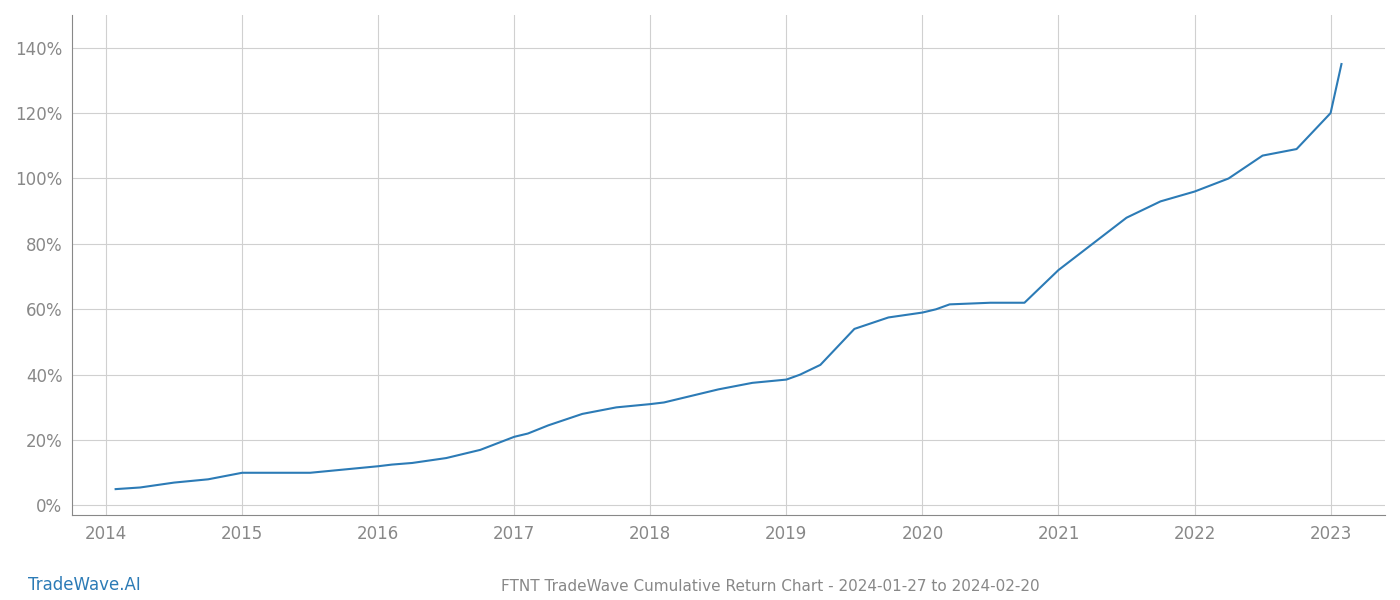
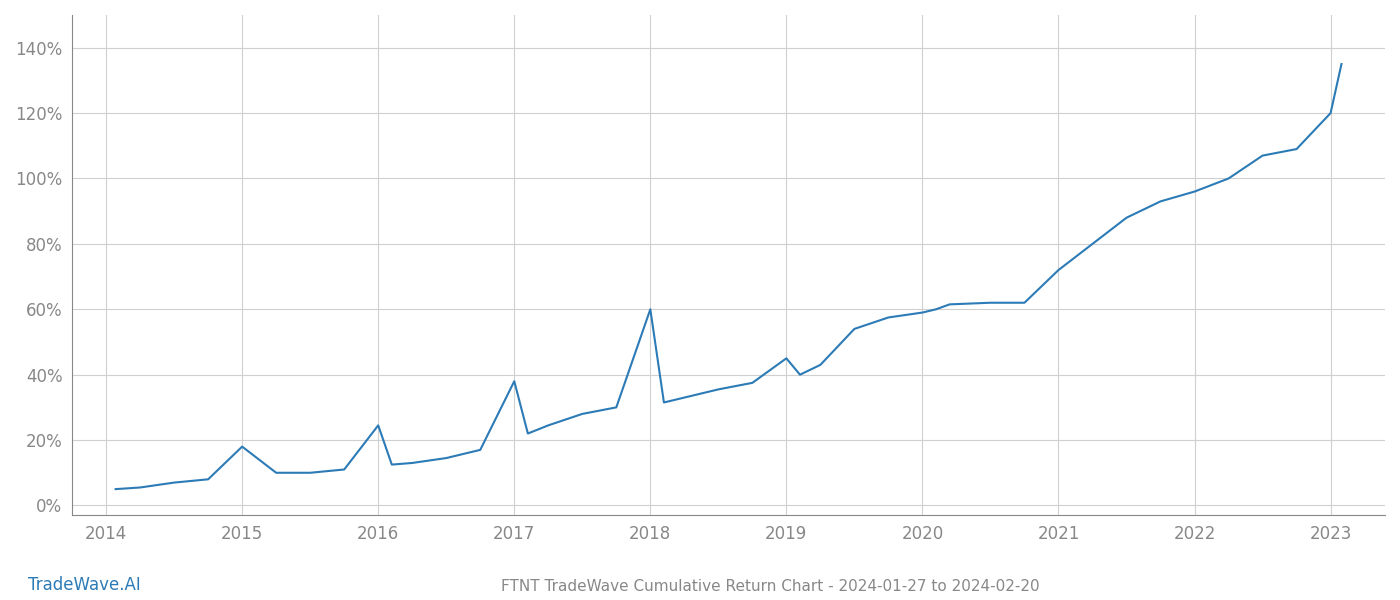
2015: 10.0% -> 18.0%
2016: 12.0% -> 24.5%
2017: 21.0% -> 38.0%
2018: 31.0% -> 60.0%
2019: 38.5% -> 45.0%
